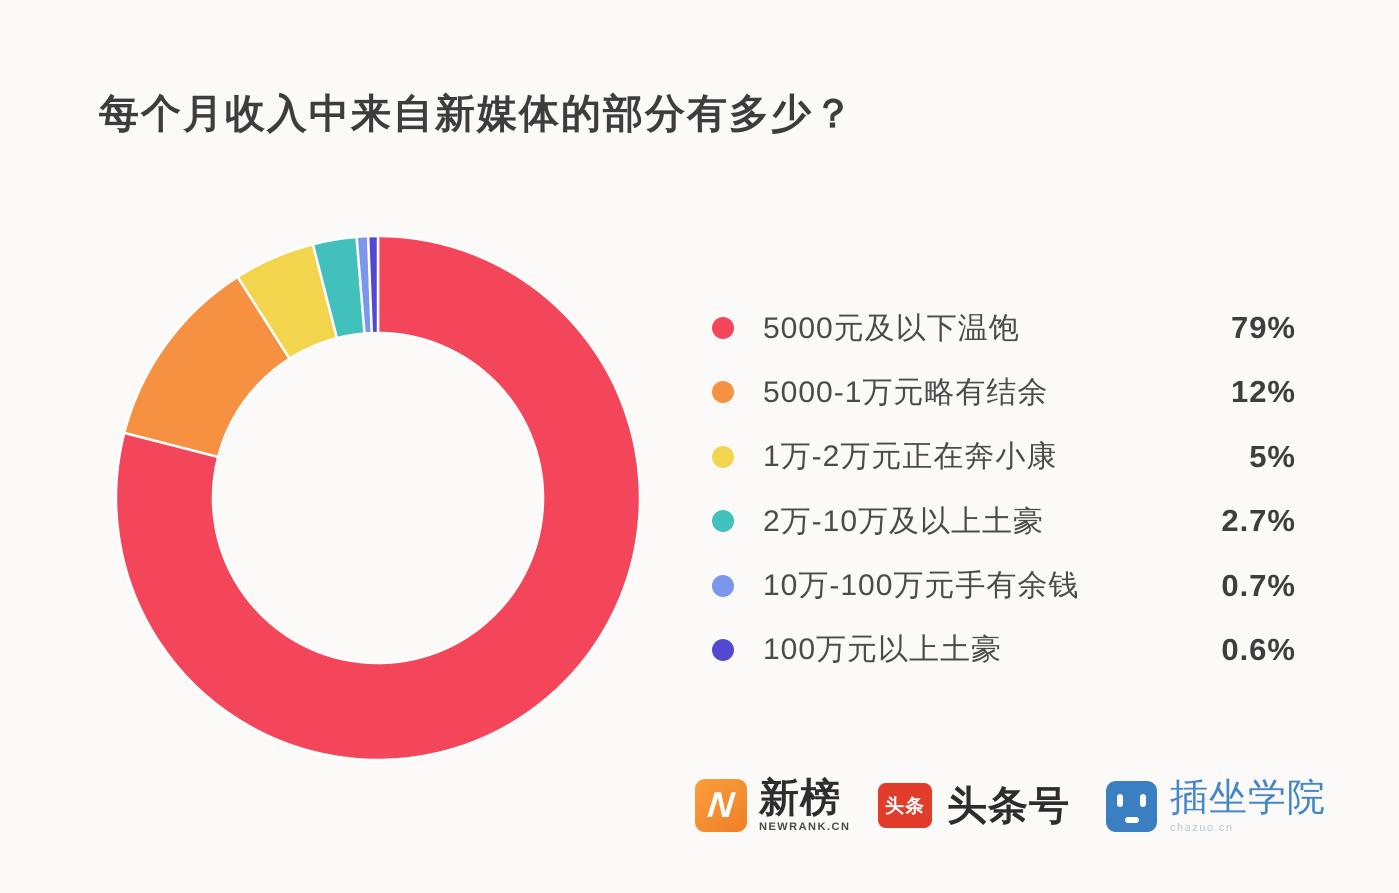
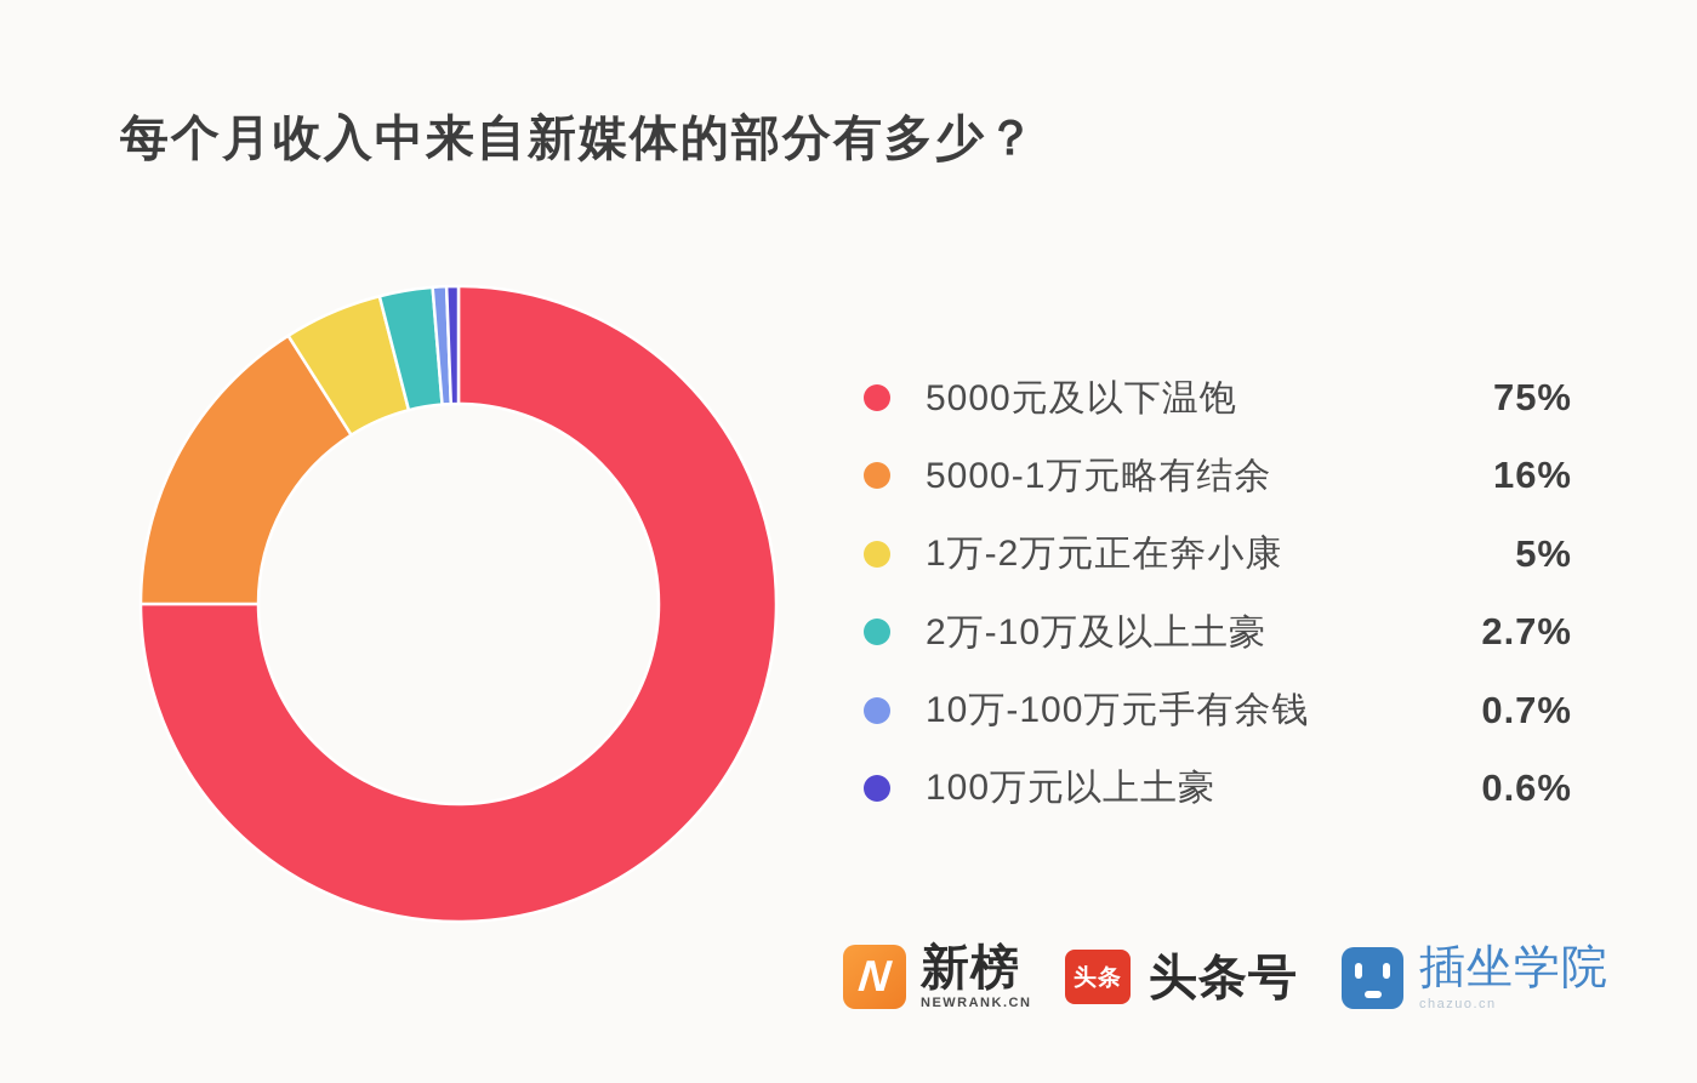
5000元及以下温饱: 79% -> 75%
5000-1万元略有结余: 12% -> 16%
